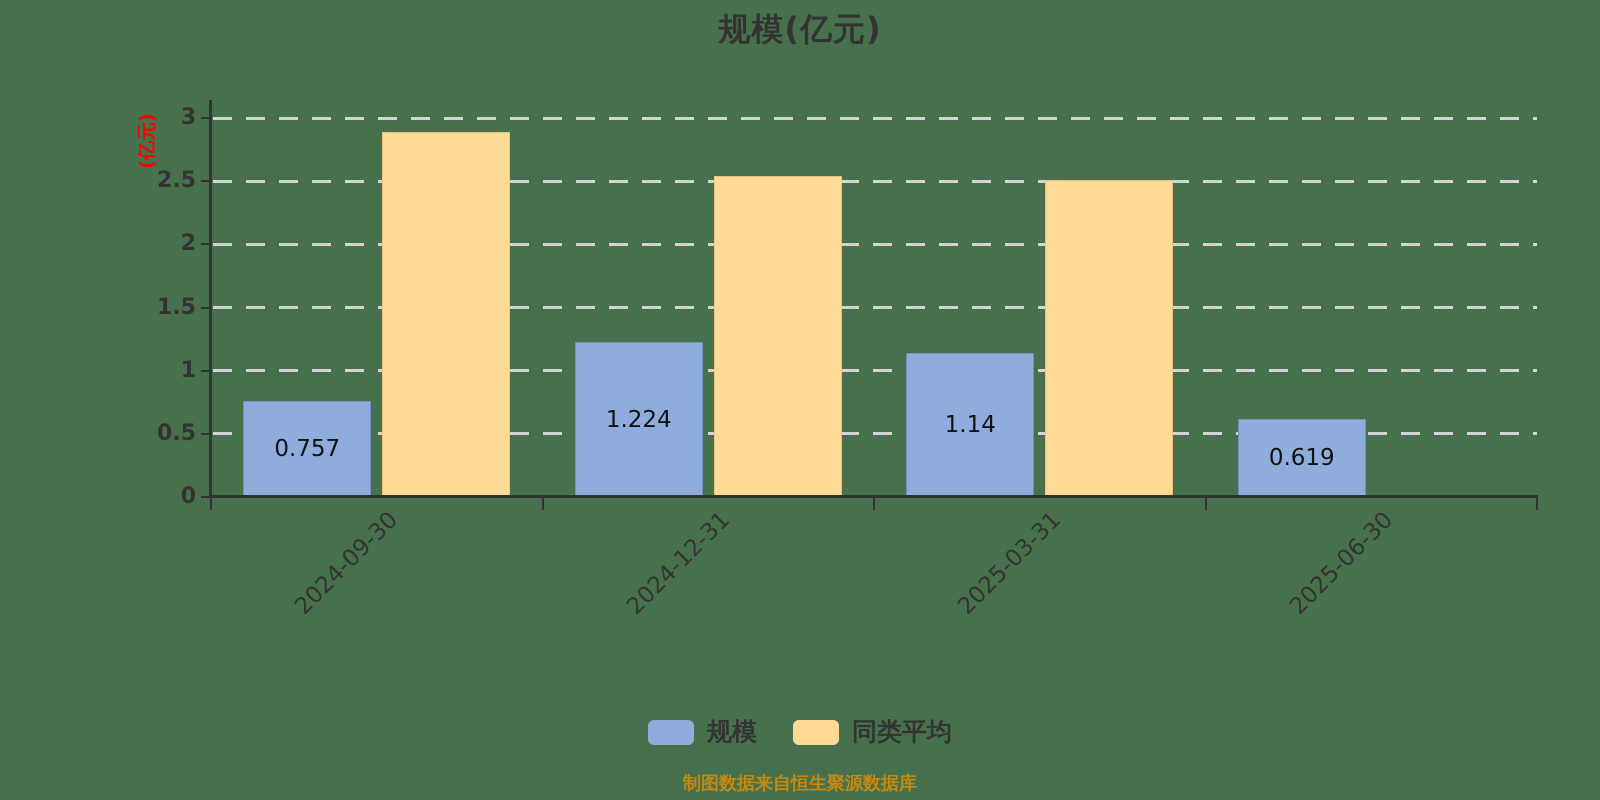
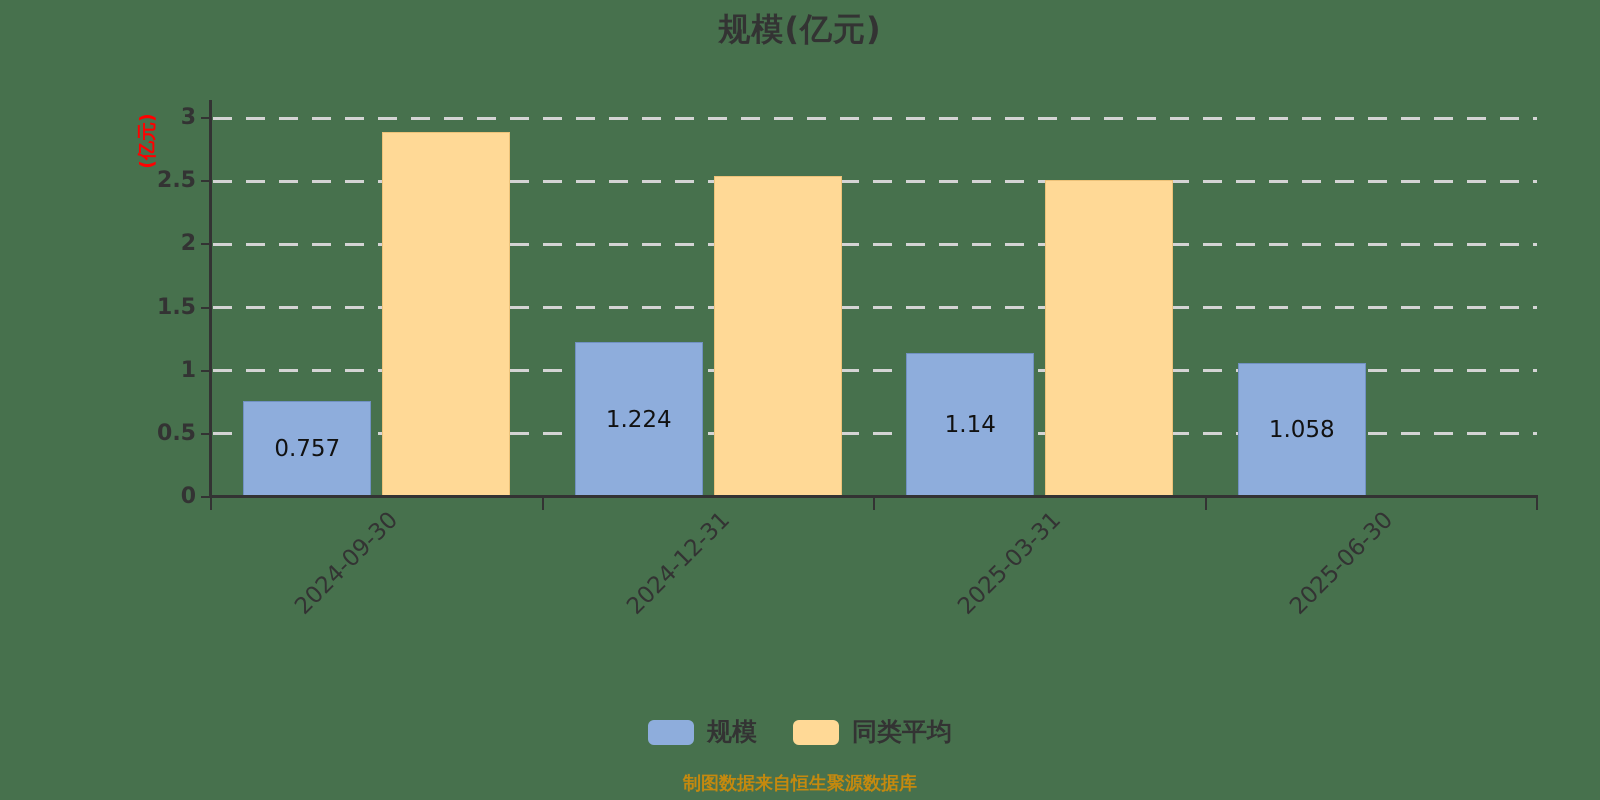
规模/2025-06-30: 0.619 -> 1.058
